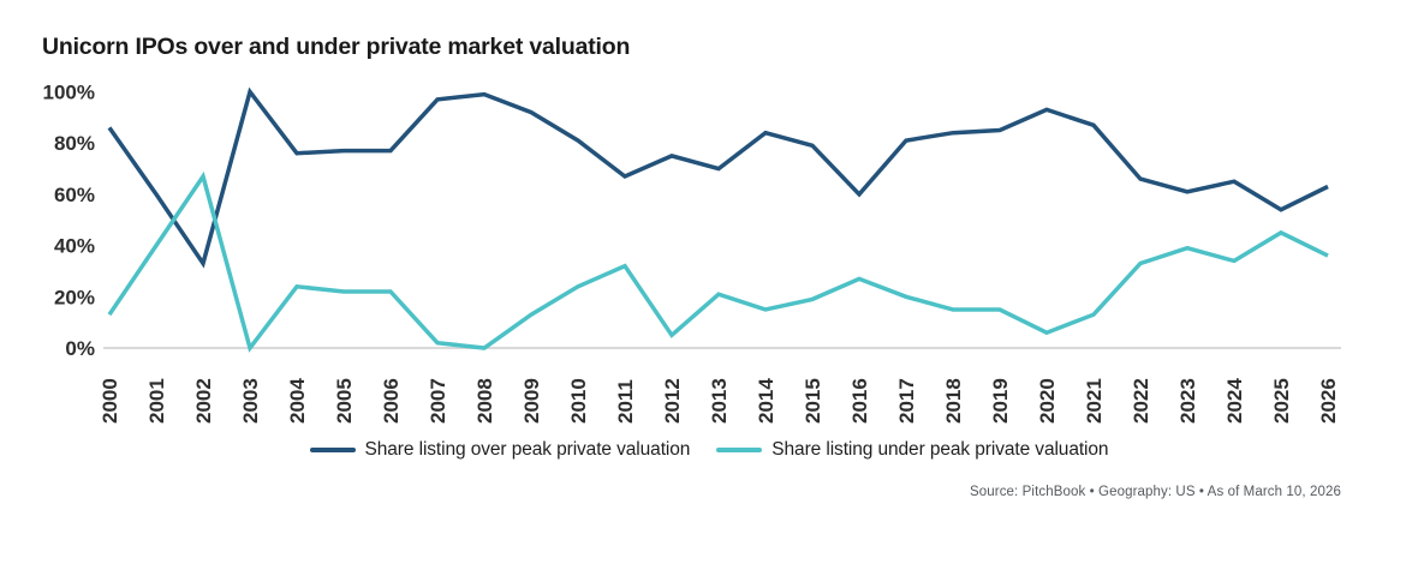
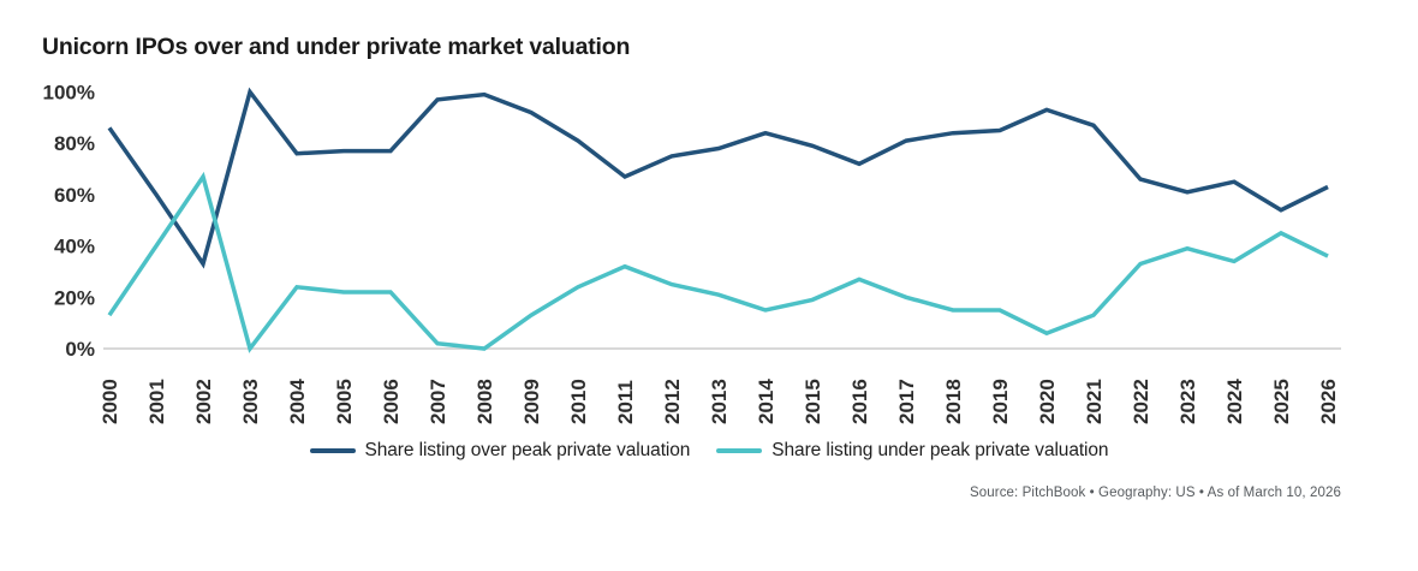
Share listing under peak private valuation/2012: 5% -> 25%
Share listing over peak private valuation/2013: 70% -> 78%
Share listing over peak private valuation/2016: 60% -> 72%
